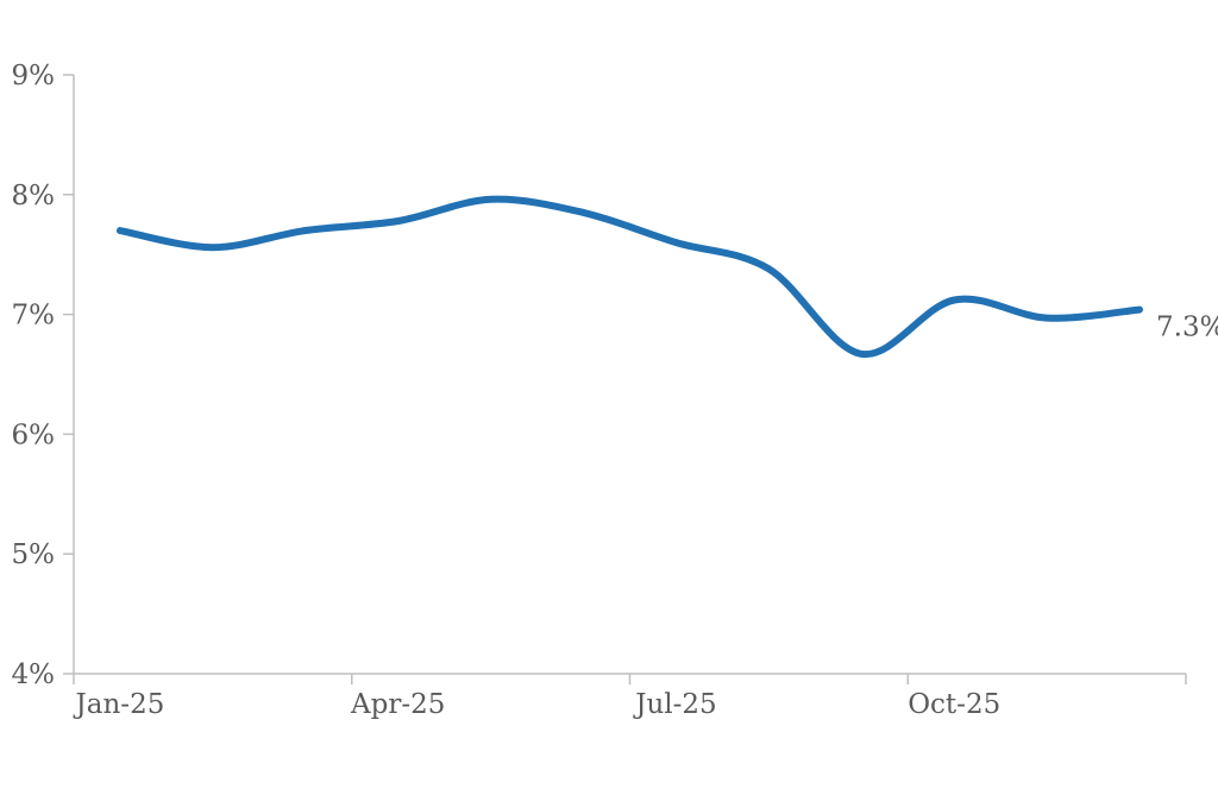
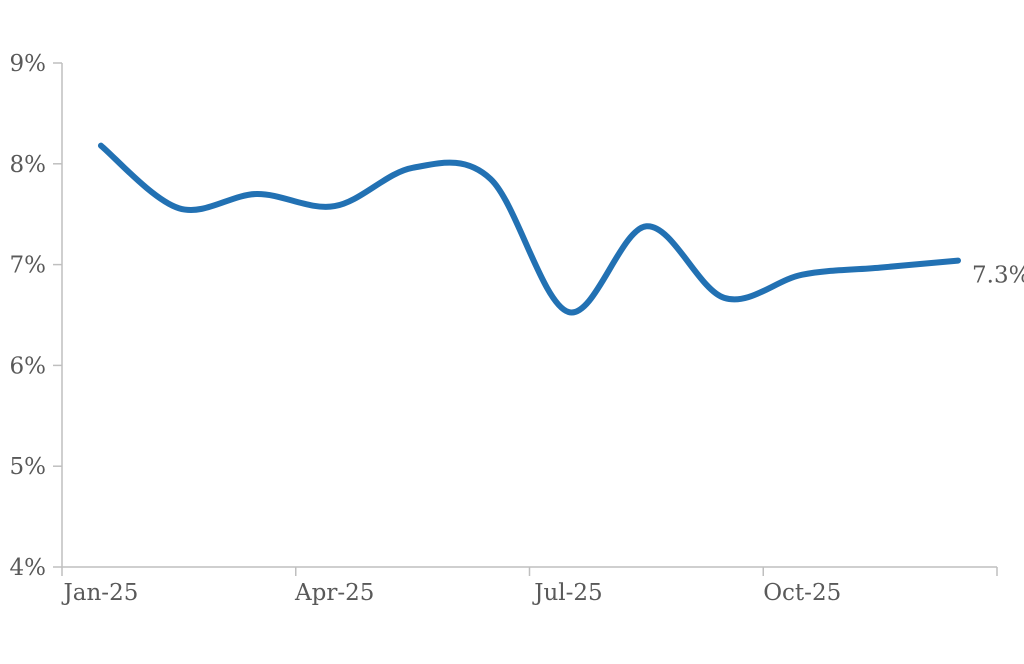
Jan-25: 7.70% -> 8.18%
Apr-25: 7.78% -> 7.58%
Jul-25: 7.60% -> 6.53%
Oct-25: 7.12% -> 6.90%
